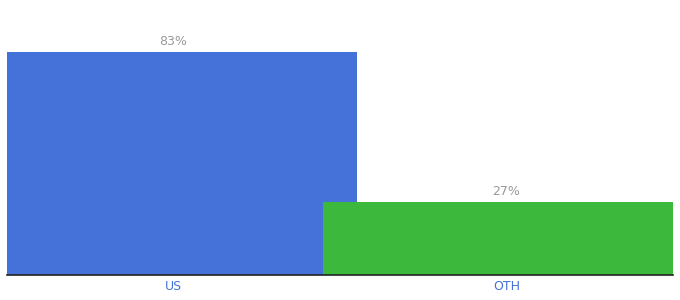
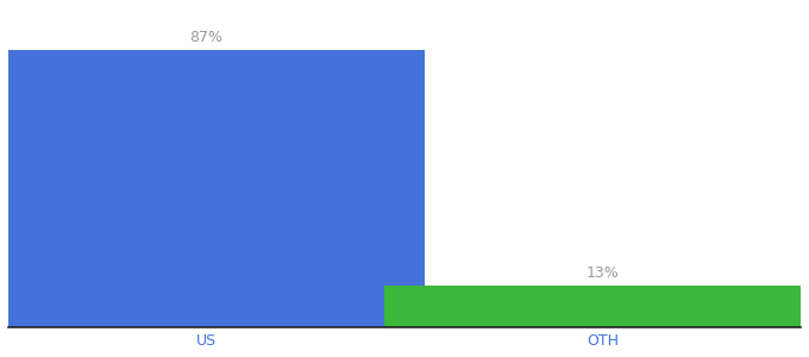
US: 83% -> 87%
OTH: 27% -> 13%
